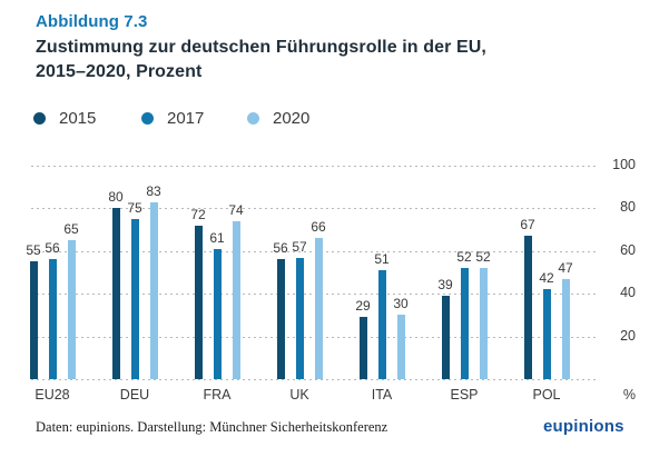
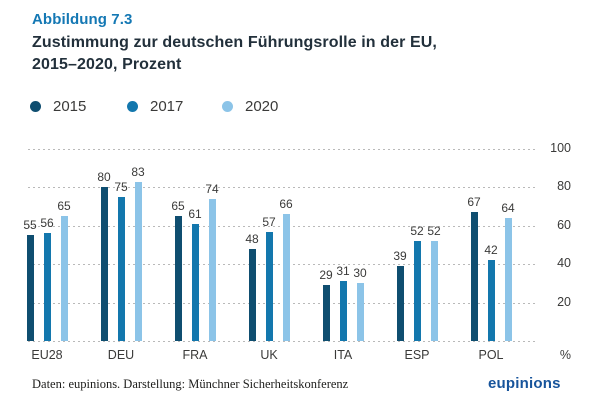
2015/FRA: 72 -> 65
2015/UK: 56 -> 48
2017/ITA: 51 -> 31
2020/POL: 47 -> 64
